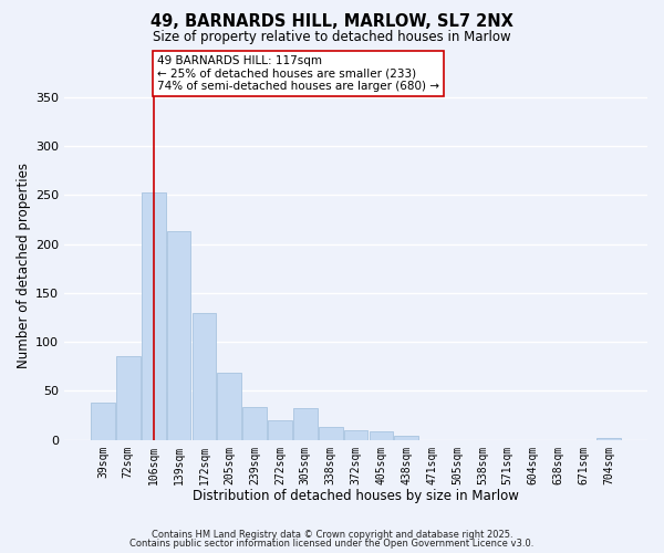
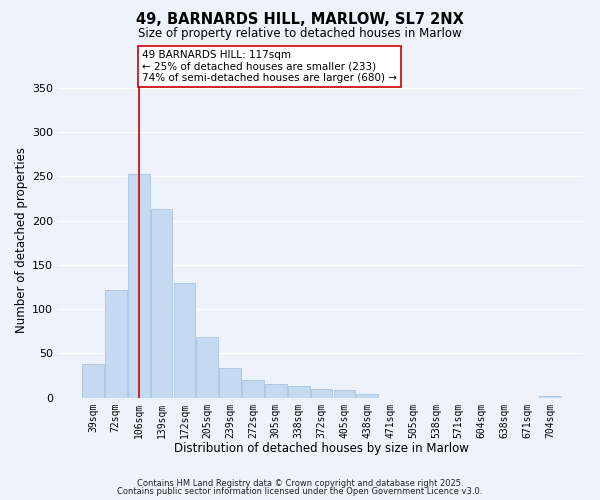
72sqm: 86 -> 122
305sqm: 32 -> 16
